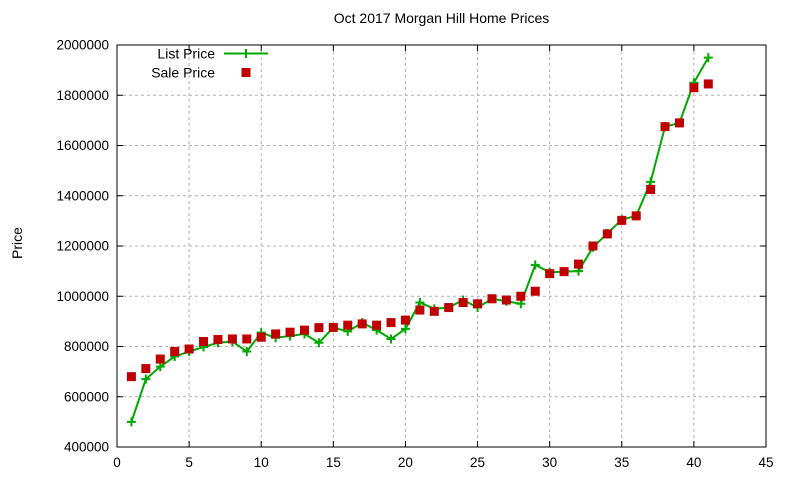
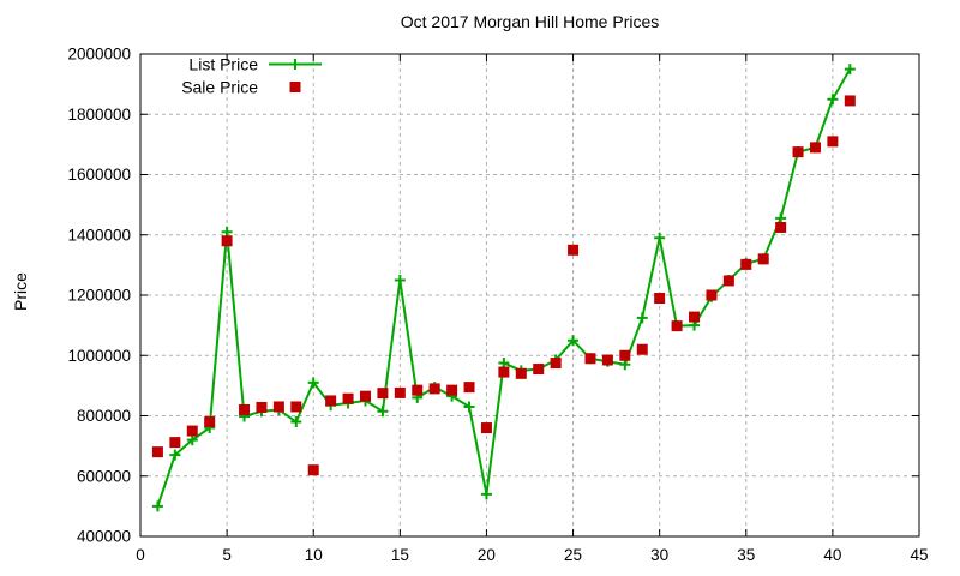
List Price/5: 780000 -> 1410000
Sale Price/5: 790000 -> 1380000
List Price/10: 860000 -> 910000
Sale Price/10: 840000 -> 620000
List Price/15: 880000 -> 1250000
List Price/20: 870000 -> 540000
Sale Price/20: 900000 -> 760000
List Price/25: 960000 -> 1050000
Sale Price/25: 970000 -> 1350000
List Price/30: 1100000 -> 1390000
Sale Price/30: 1090000 -> 1190000
Sale Price/40: 1830000 -> 1710000
